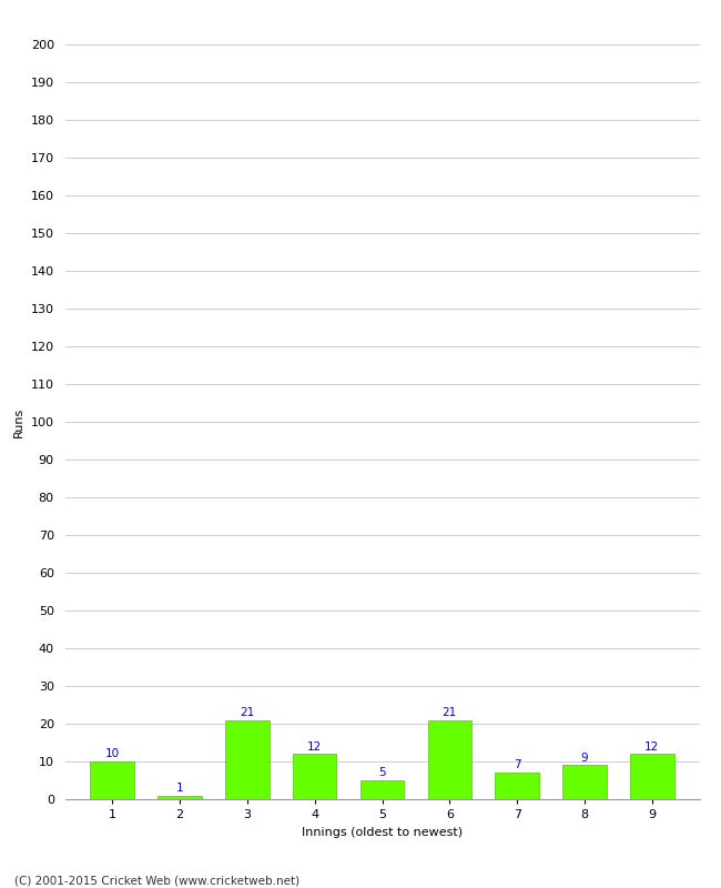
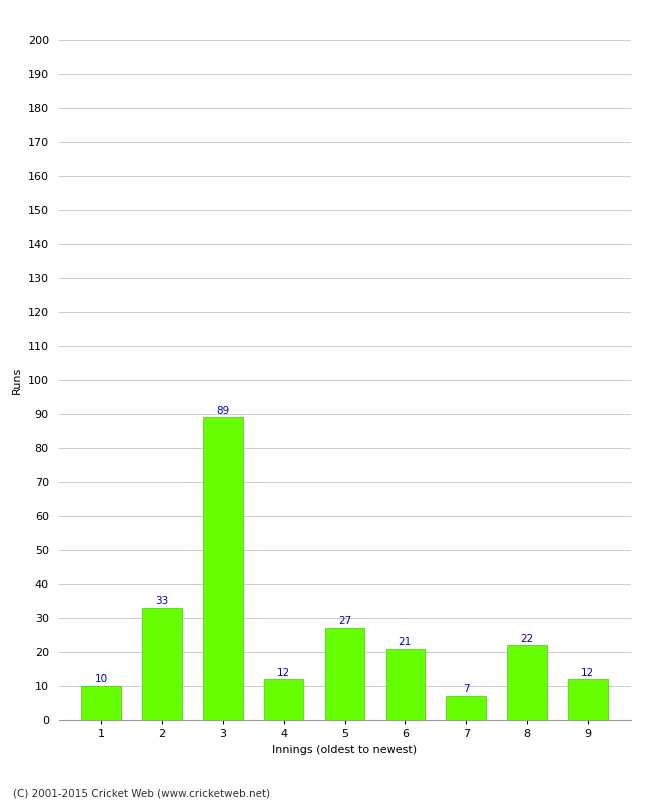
2: 1 -> 33
3: 21 -> 89
5: 5 -> 27
8: 9 -> 22
